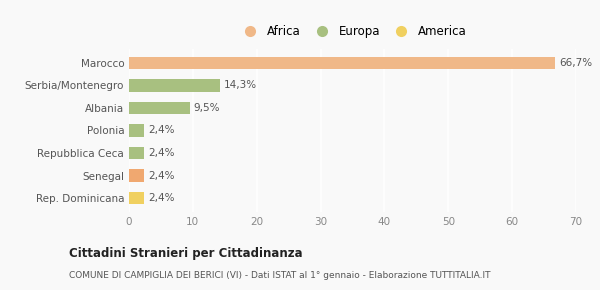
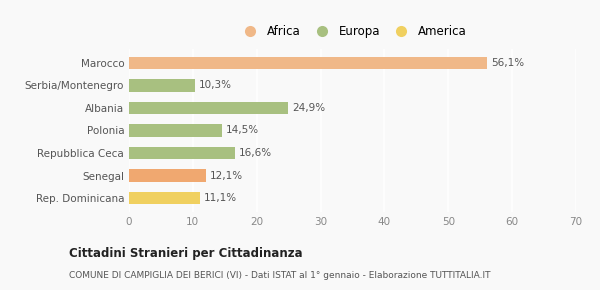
Marocco: 66,7% -> 56,1%
Serbia/Montenegro: 14,3% -> 10,3%
Albania: 9,5% -> 24,9%
Polonia: 2,4% -> 14,5%
Repubblica Ceca: 2,4% -> 16,6%
Senegal: 2,4% -> 12,1%
Rep. Dominicana: 2,4% -> 11,1%
